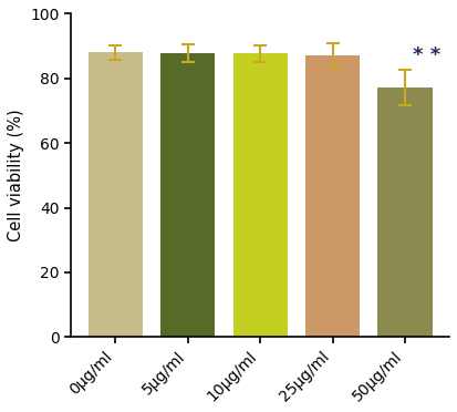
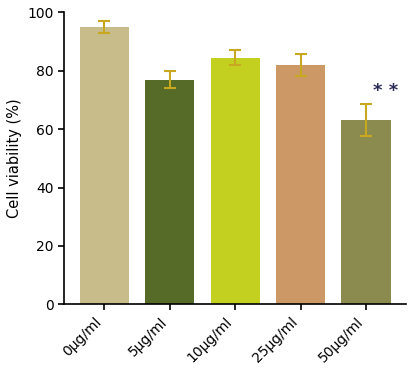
0μg/ml: 88.0 -> 95.0
5μg/ml: 87.8 -> 77.0
10μg/ml: 87.7 -> 84.5
25μg/ml: 87.2 -> 82.0
50μg/ml: 77.2 -> 63.0
